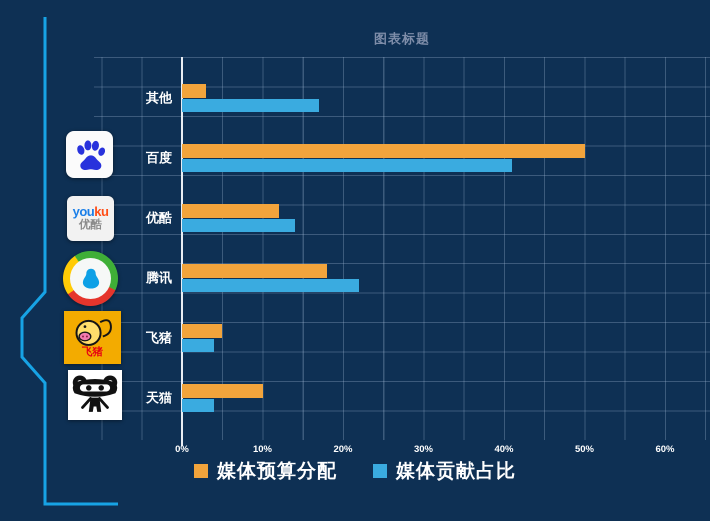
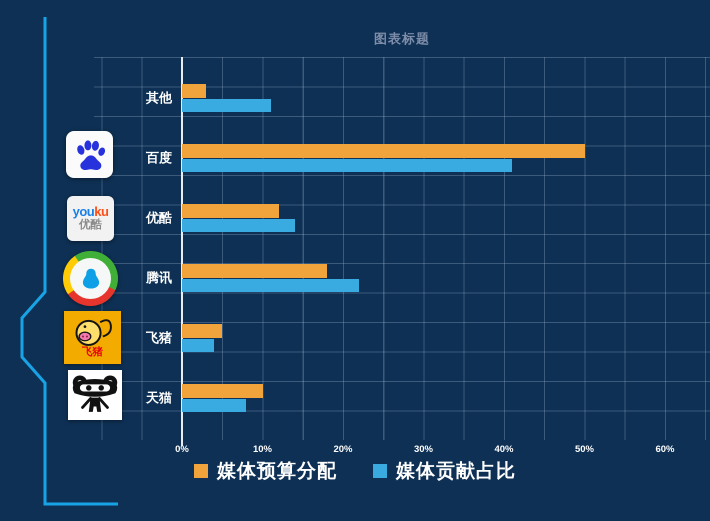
媒体贡献占比/其他: 17% -> 11%
媒体贡献占比/天猫: 4% -> 8%
